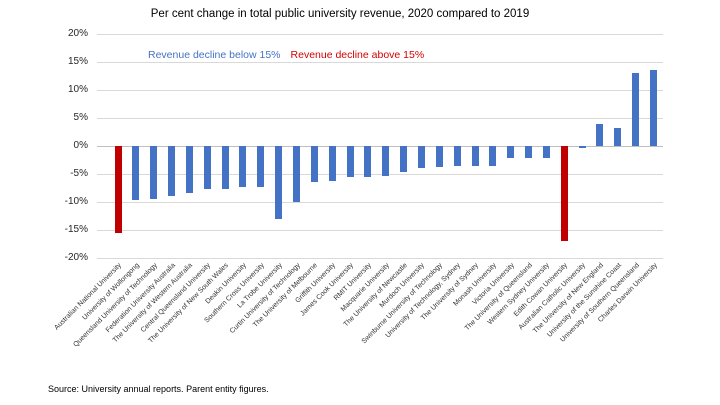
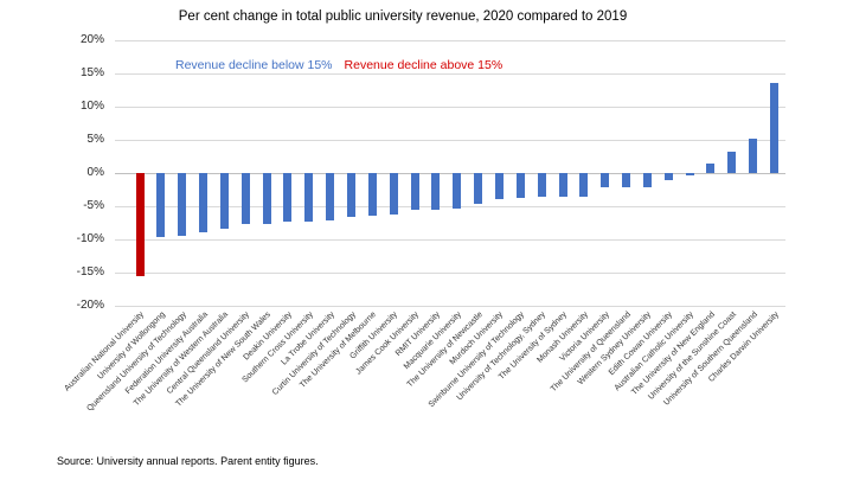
La Trobe University: -13% -> -7%
Curtin University of Technology: -10% -> -7%
Edith Cowan University: -17% -> -1%
The University of New England: 4% -> 2%
University of Southern Queensland: 13% -> 5%
